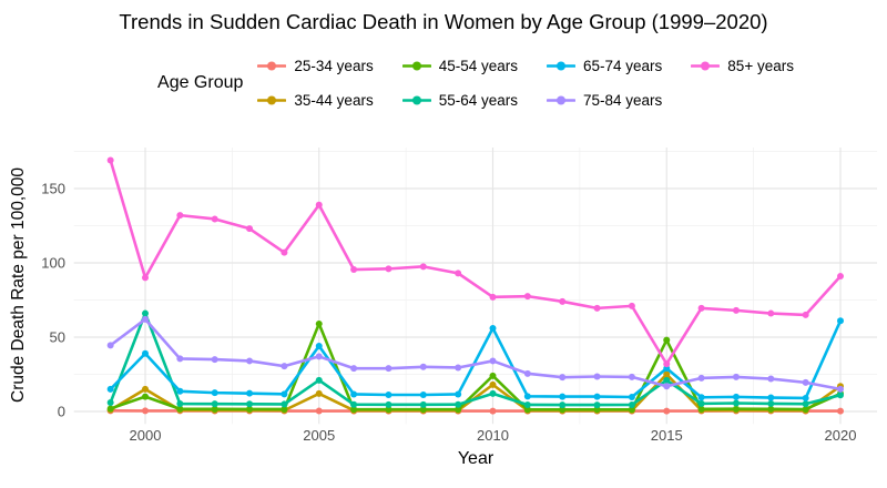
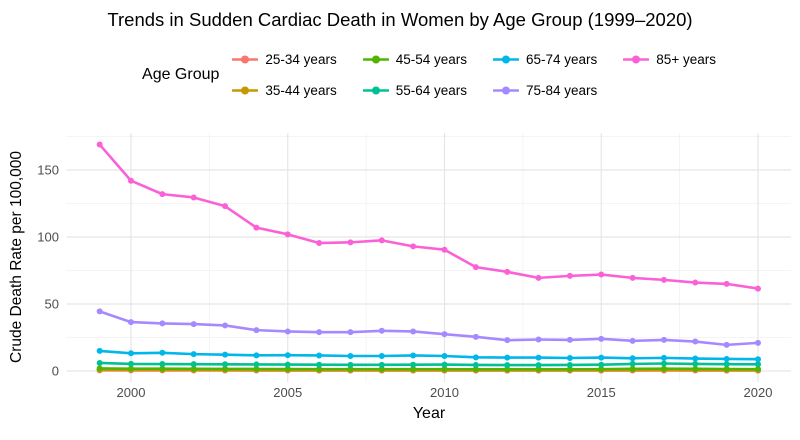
35-44 years/2000: 15 -> 1
45-54 years/2000: 10 -> 2
55-64 years/2000: 66 -> 5
65-74 years/2000: 39 -> 13
75-84 years/2000: 62 -> 36
85+ years/2000: 90 -> 142
35-44 years/2005: 12 -> 1
45-54 years/2005: 59 -> 1
55-64 years/2005: 21 -> 5
65-74 years/2005: 44 -> 12
75-84 years/2005: 37 -> 30
85+ years/2005: 139 -> 102
35-44 years/2010: 18 -> 1
45-54 years/2010: 24 -> 1
55-64 years/2010: 12 -> 5
65-74 years/2010: 56 -> 11
75-84 years/2010: 34 -> 28
85+ years/2010: 77 -> 90
35-44 years/2015: 25 -> 1
45-54 years/2015: 48 -> 1
55-64 years/2015: 21 -> 5
65-74 years/2015: 29 -> 10
75-84 years/2015: 17 -> 24
85+ years/2015: 32 -> 72
35-44 years/2020: 17 -> 1
45-54 years/2020: 12 -> 1
55-64 years/2020: 11 -> 5
65-74 years/2020: 61 -> 9
75-84 years/2020: 15 -> 21
85+ years/2020: 91 -> 62
